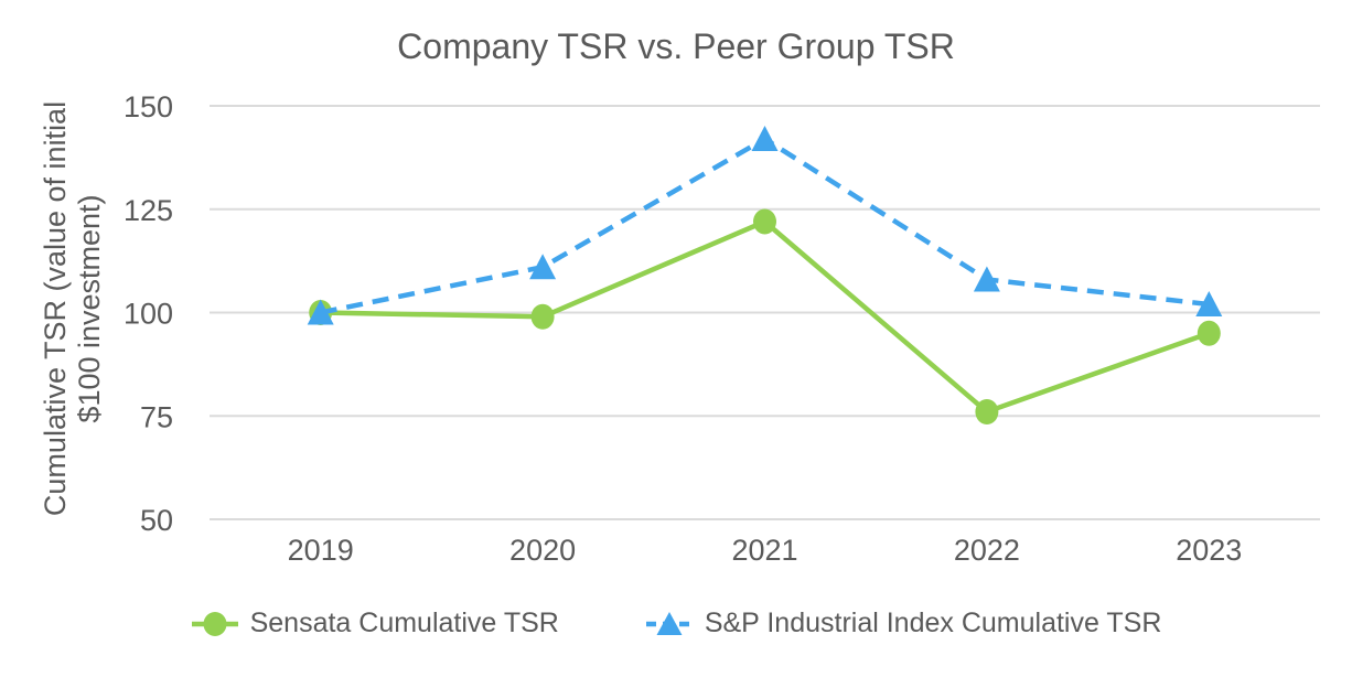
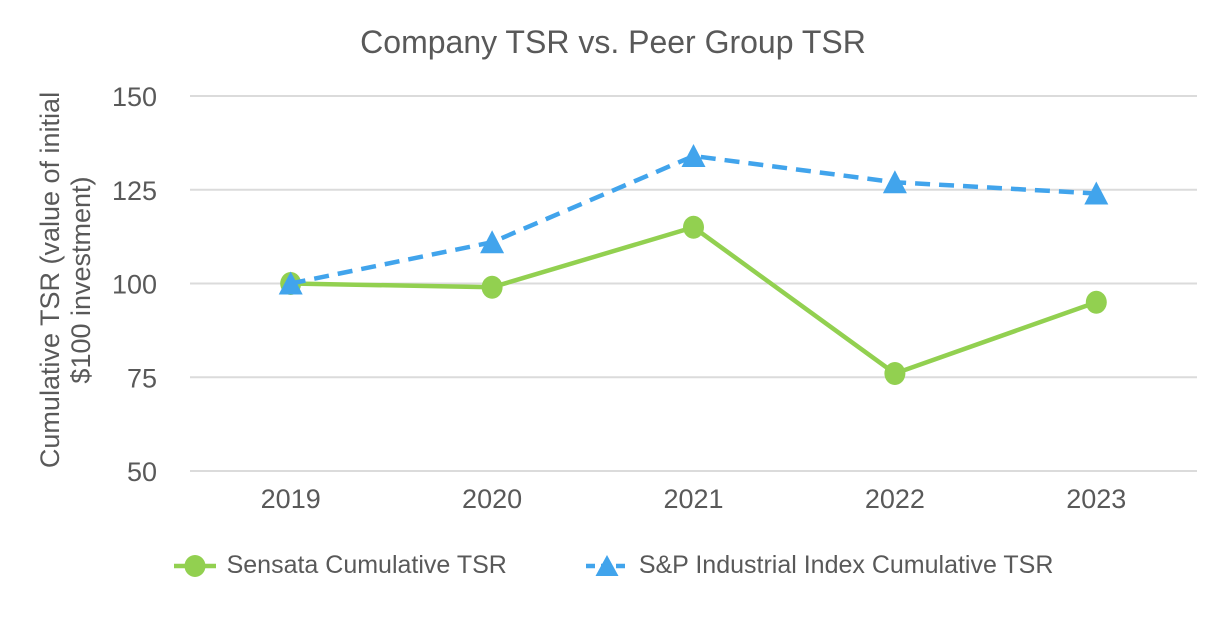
Sensata Cumulative TSR/2021: 122 -> 115
S&P Industrial Index Cumulative TSR/2021: 142 -> 134
S&P Industrial Index Cumulative TSR/2022: 108 -> 127
S&P Industrial Index Cumulative TSR/2023: 102 -> 124
